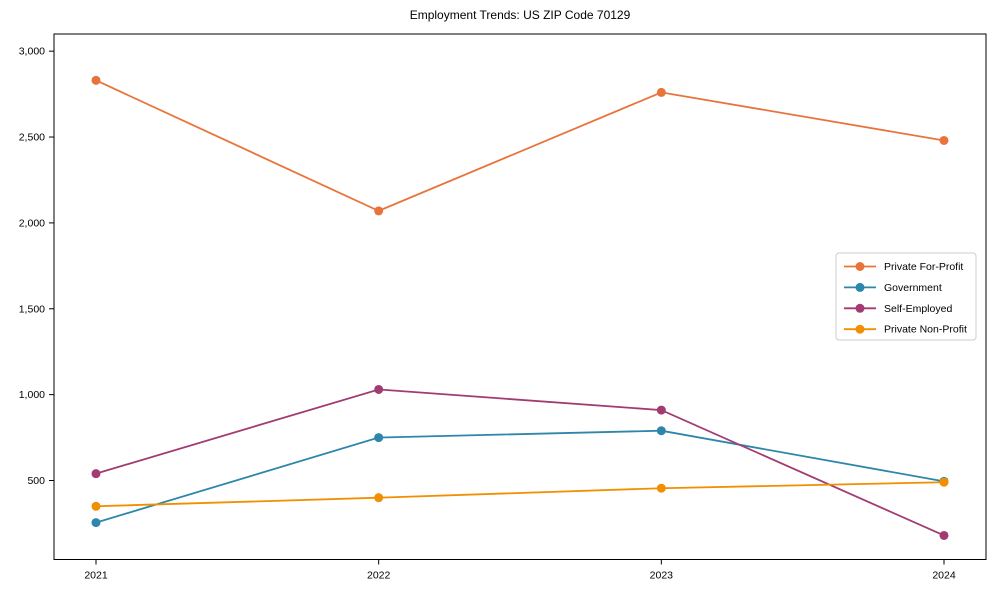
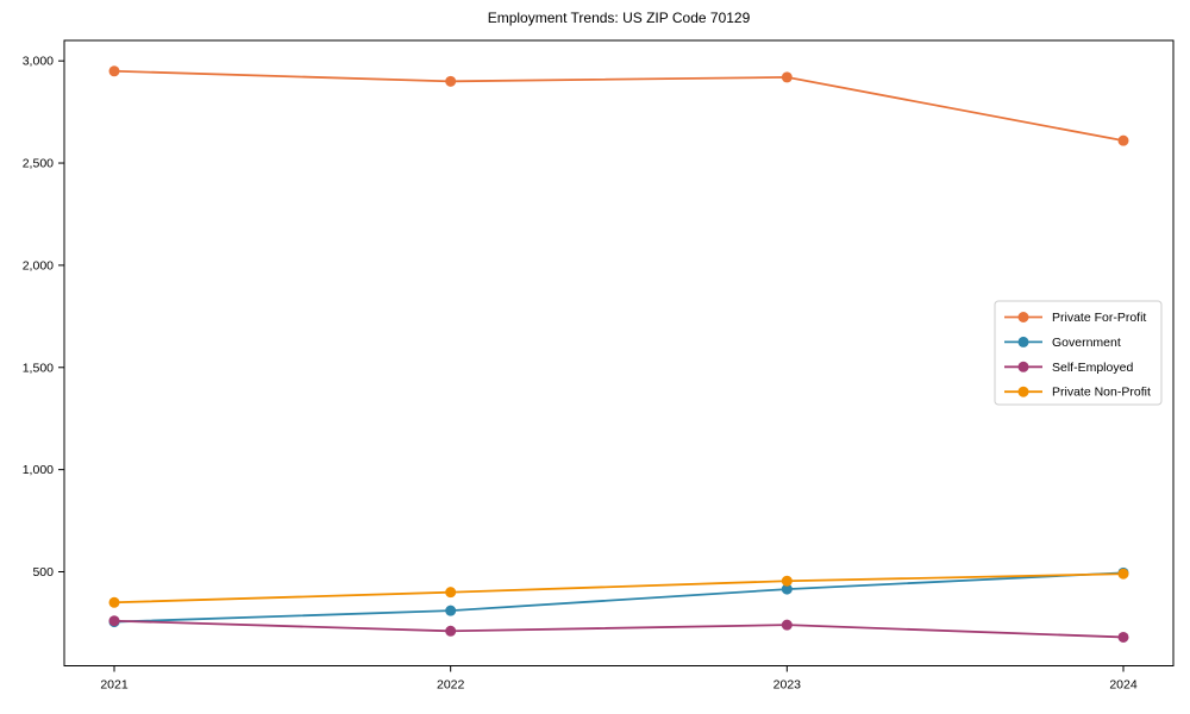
Private For-Profit/2021: 2830 -> 2950
Self-Employed/2021: 540 -> 260
Private For-Profit/2022: 2070 -> 2900
Government/2022: 750 -> 310
Self-Employed/2022: 1030 -> 210
Private For-Profit/2023: 2760 -> 2920
Government/2023: 790 -> 420
Self-Employed/2023: 910 -> 240
Private For-Profit/2024: 2480 -> 2610
